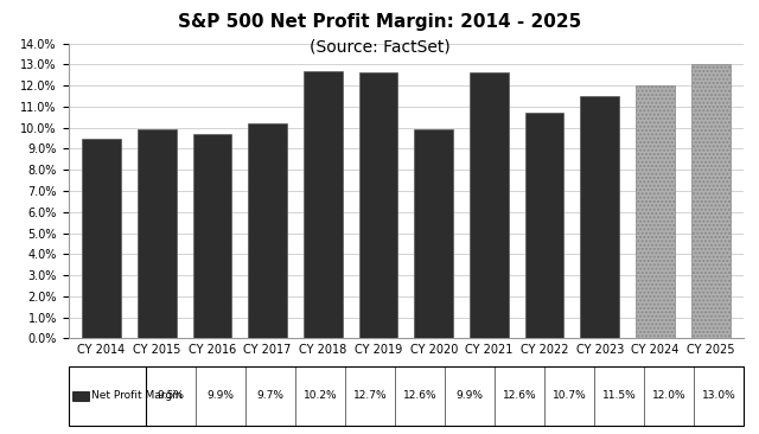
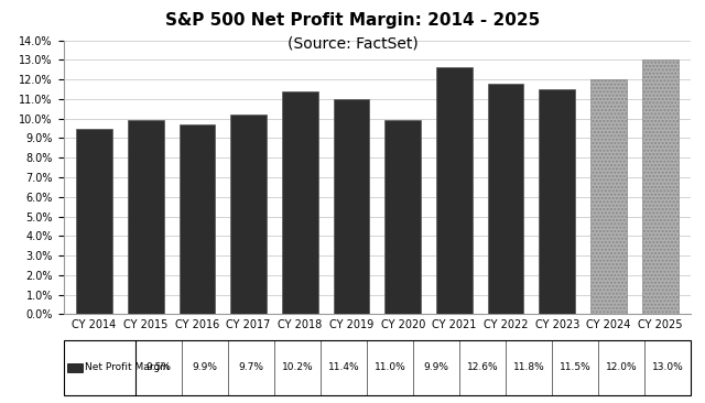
CY 2018: 12.7% -> 11.4%
CY 2019: 12.6% -> 11.0%
CY 2022: 10.7% -> 11.8%
